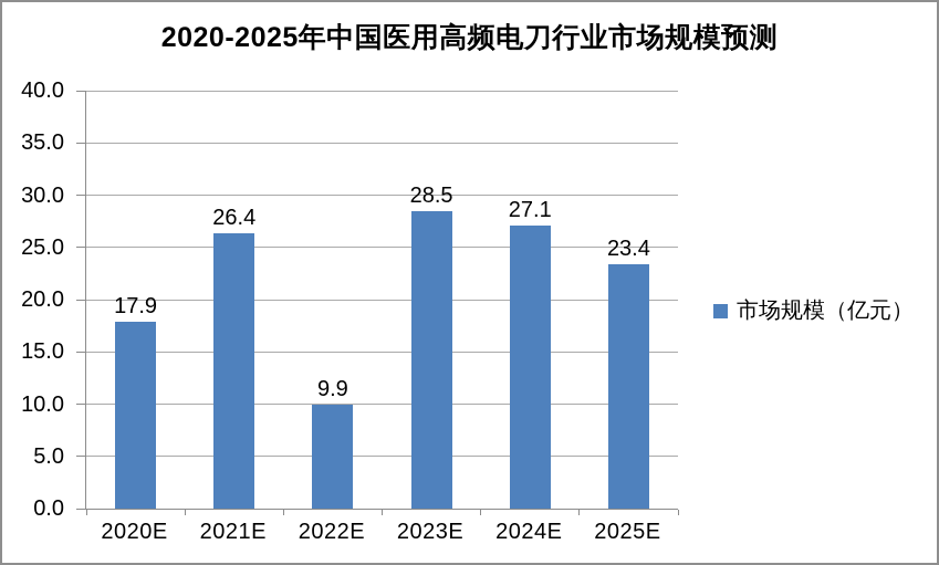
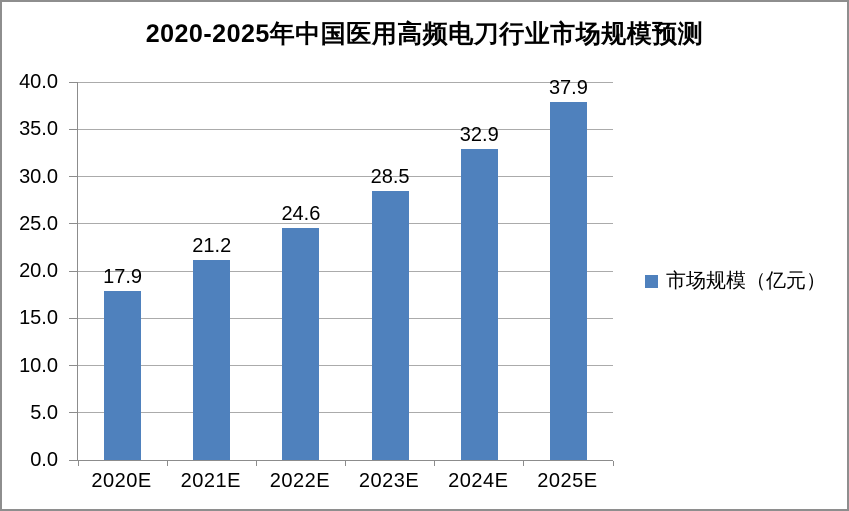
2021E: 26.4 -> 21.2
2022E: 9.9 -> 24.6
2024E: 27.1 -> 32.9
2025E: 23.4 -> 37.9
